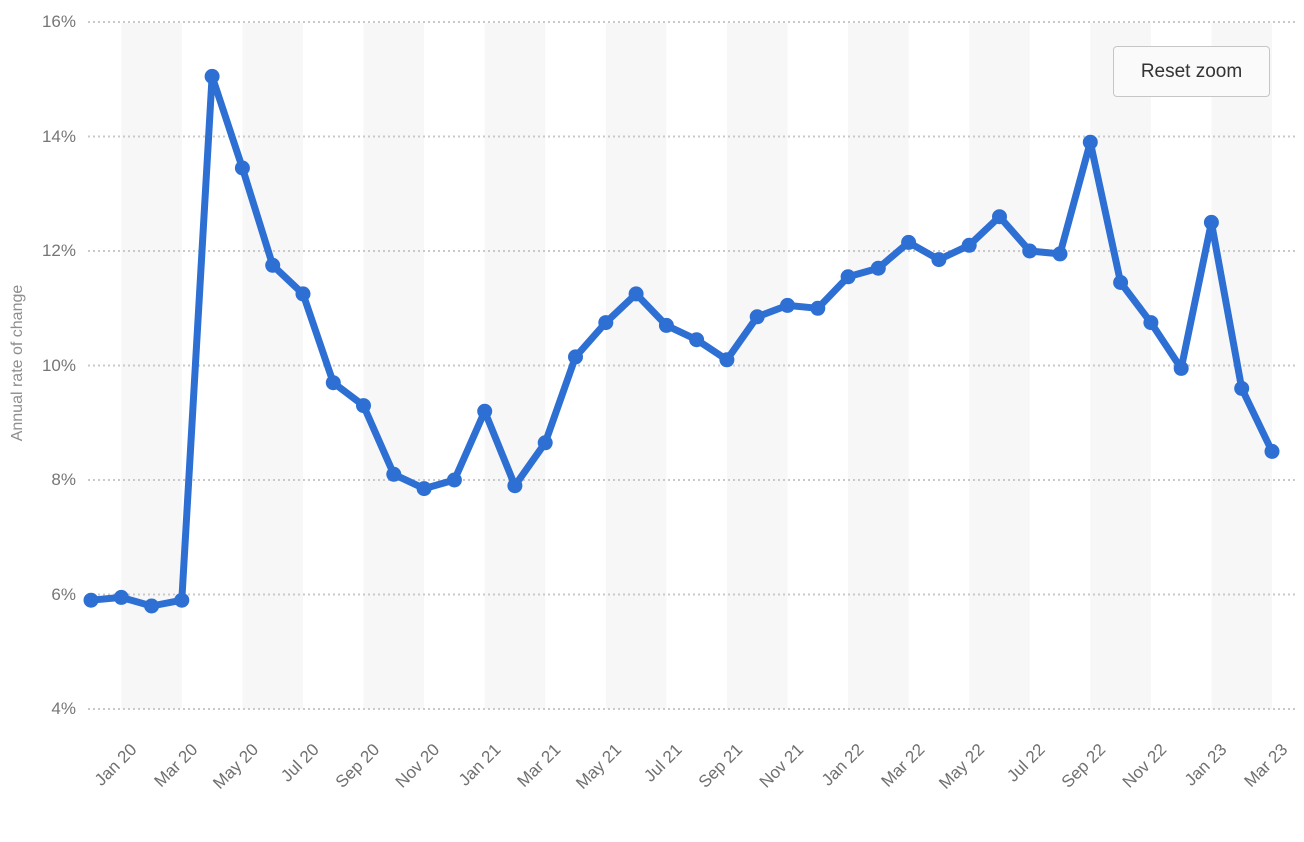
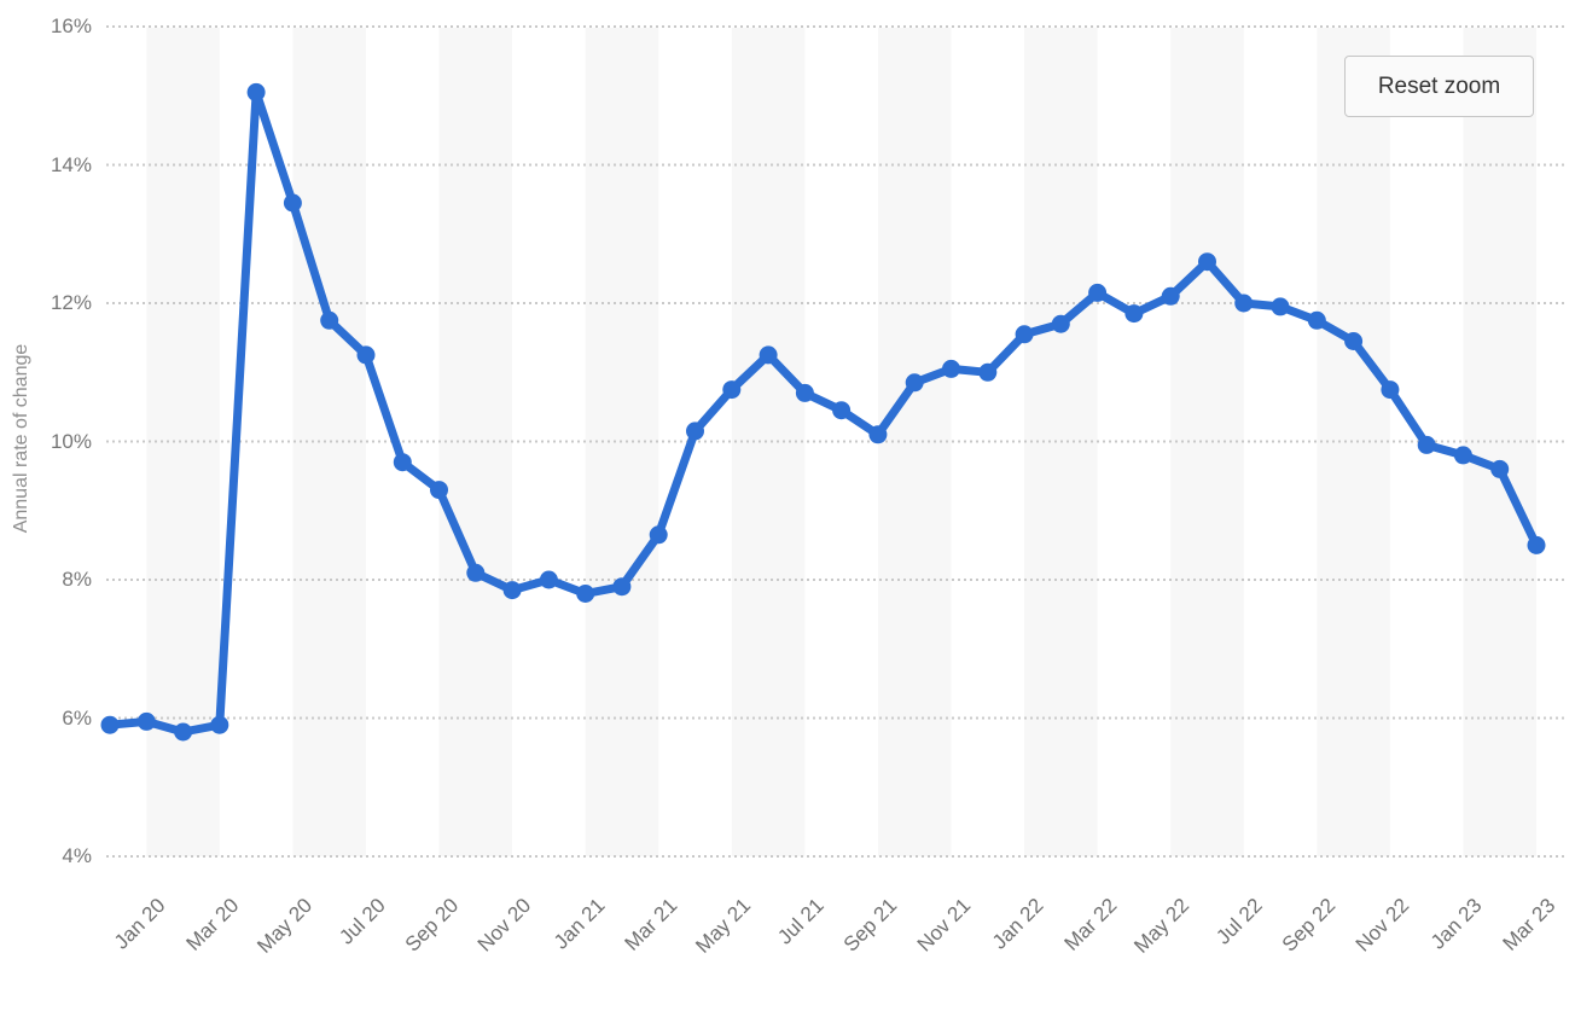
Jan 21: 9.2% -> 7.8%
Sep 22: 13.9% -> 11.8%
Jan 23: 12.5% -> 9.8%
